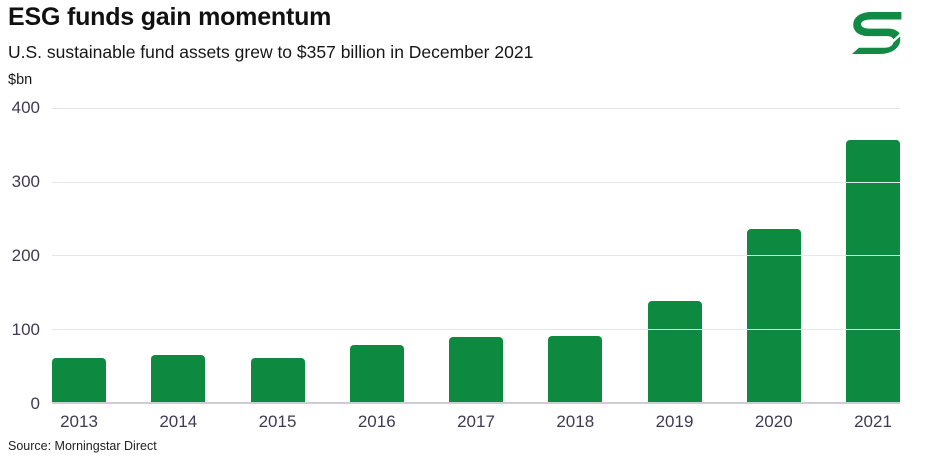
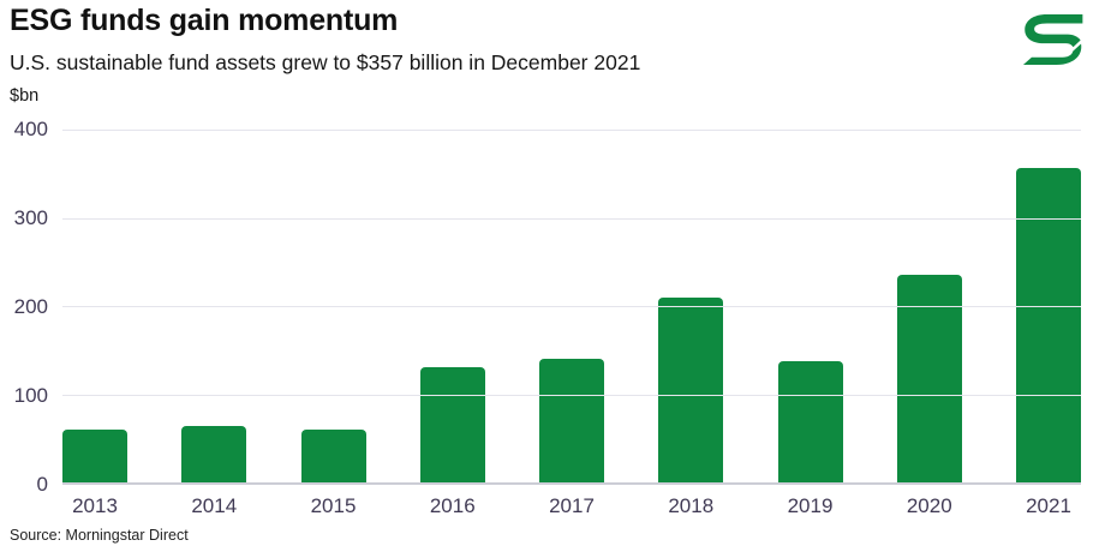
2016: 80 -> 130
2017: 90 -> 140
2018: 90 -> 210
